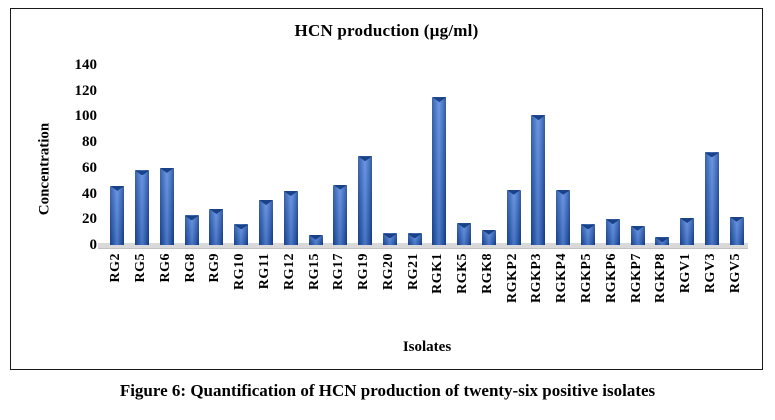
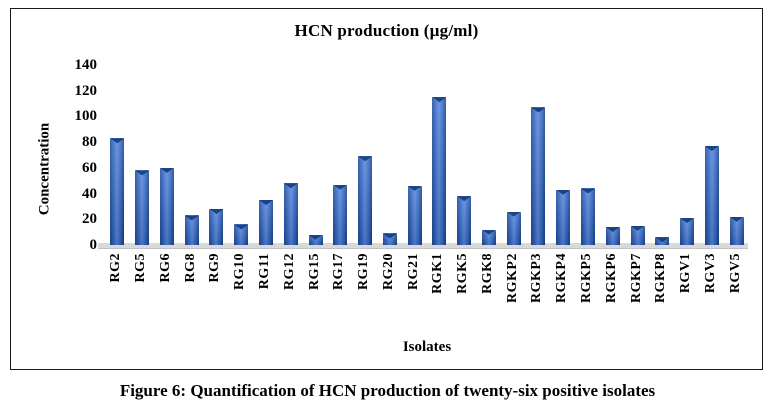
RG2: 46 -> 83
RG12: 42 -> 48
RG21: 9 -> 46
RGK5: 17 -> 38
RGKP2: 43 -> 26
RGKP3: 101 -> 107
RGKP5: 16 -> 44
RGKP6: 20 -> 14
RGV3: 72 -> 77
